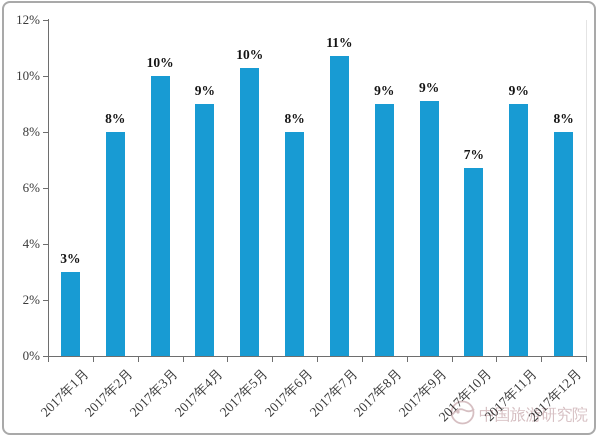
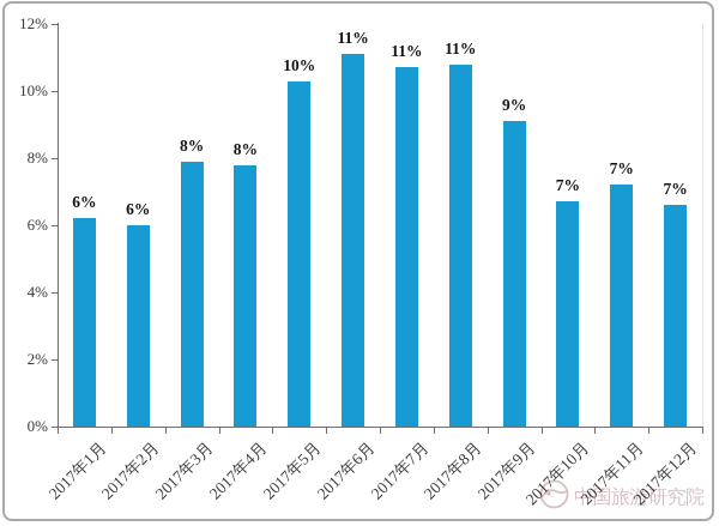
2017年1月: 3% -> 6%
2017年2月: 8% -> 6%
2017年3月: 10% -> 8%
2017年4月: 9% -> 8%
2017年6月: 8% -> 11%
2017年8月: 9% -> 11%
2017年11月: 9% -> 7%
2017年12月: 8% -> 7%
